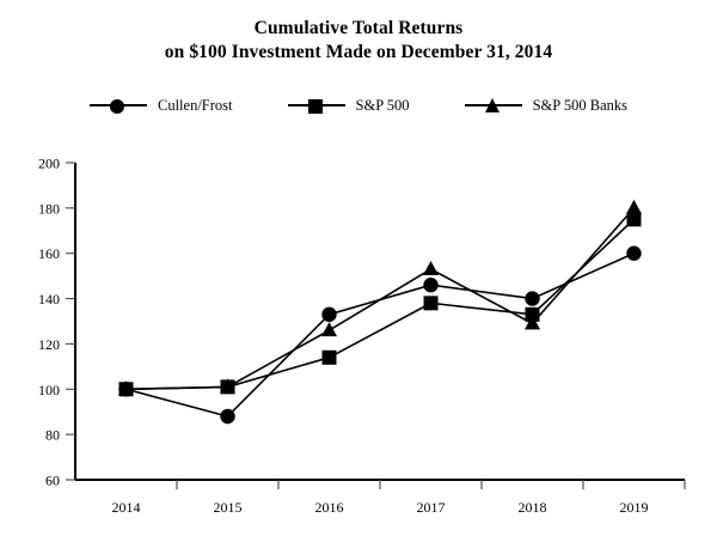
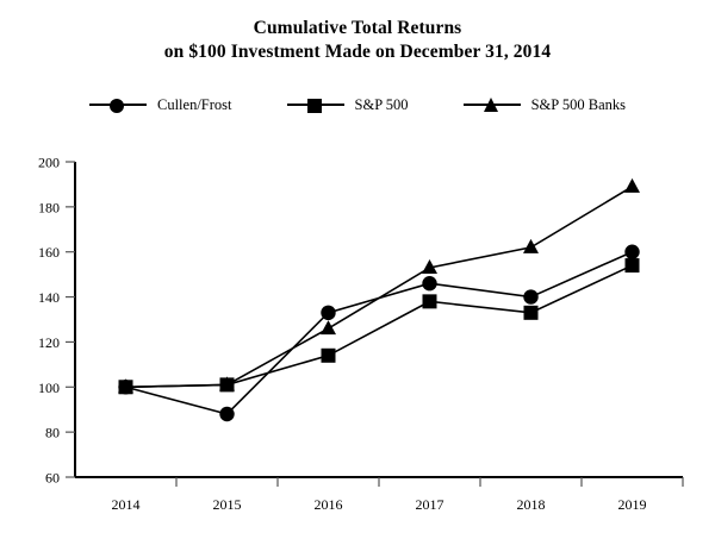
S&P 500 Banks/2018: 129 -> 162
S&P 500/2019: 175 -> 154
S&P 500 Banks/2019: 180 -> 189
